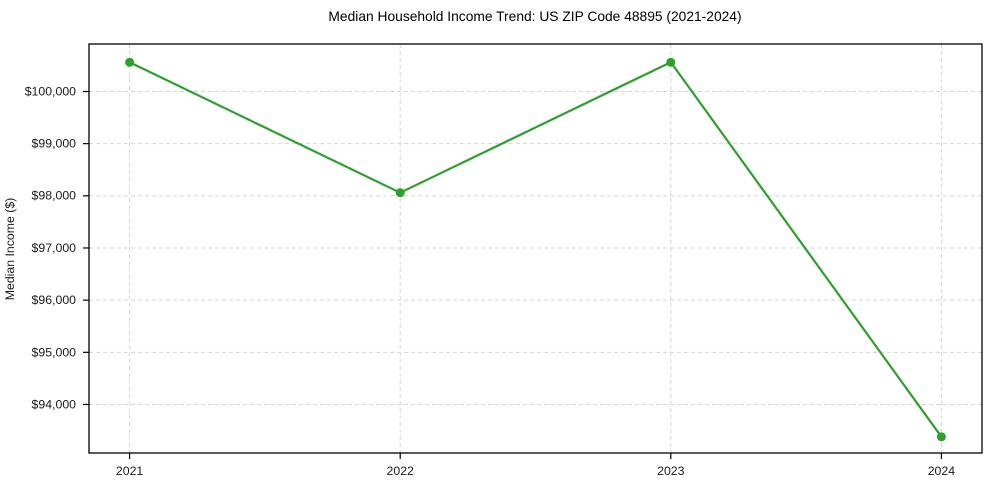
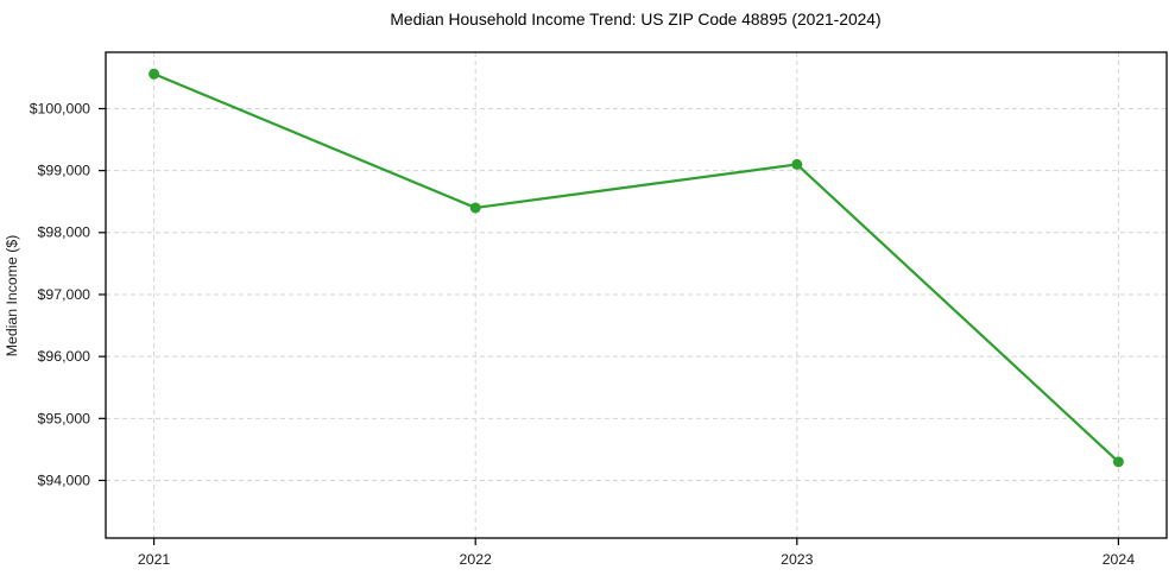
2022: $98100 -> $98400
2023: $100600 -> $99100
2024: $93400 -> $94300
